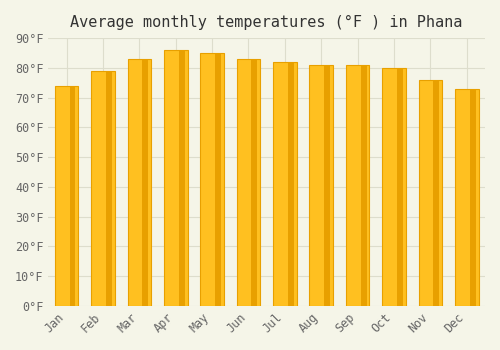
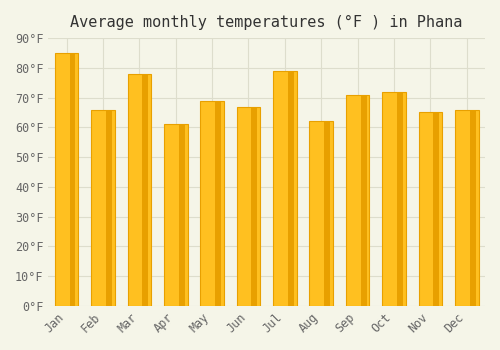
Jan: 74°F -> 85°F
Feb: 79°F -> 66°F
Mar: 83°F -> 78°F
Apr: 86°F -> 61°F
May: 85°F -> 69°F
Jun: 83°F -> 67°F
Jul: 82°F -> 79°F
Aug: 81°F -> 62°F
Sep: 81°F -> 71°F
Oct: 80°F -> 72°F
Nov: 76°F -> 65°F
Dec: 73°F -> 66°F
